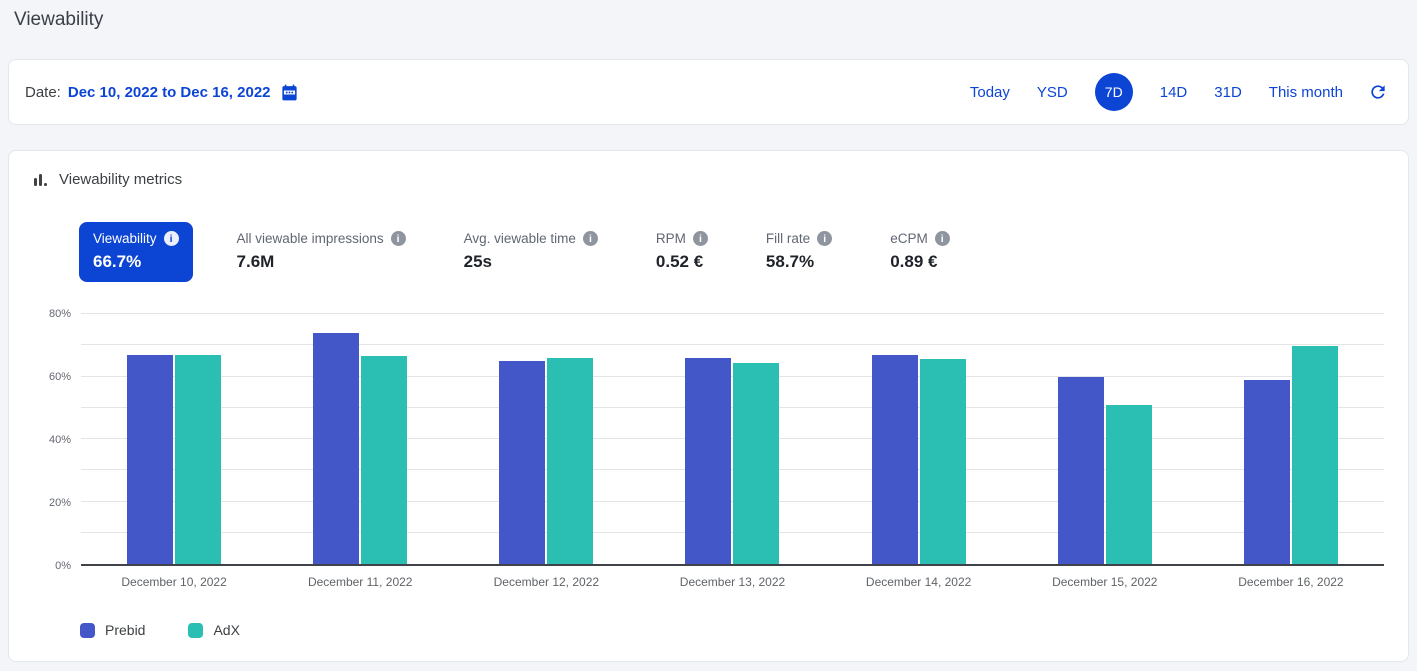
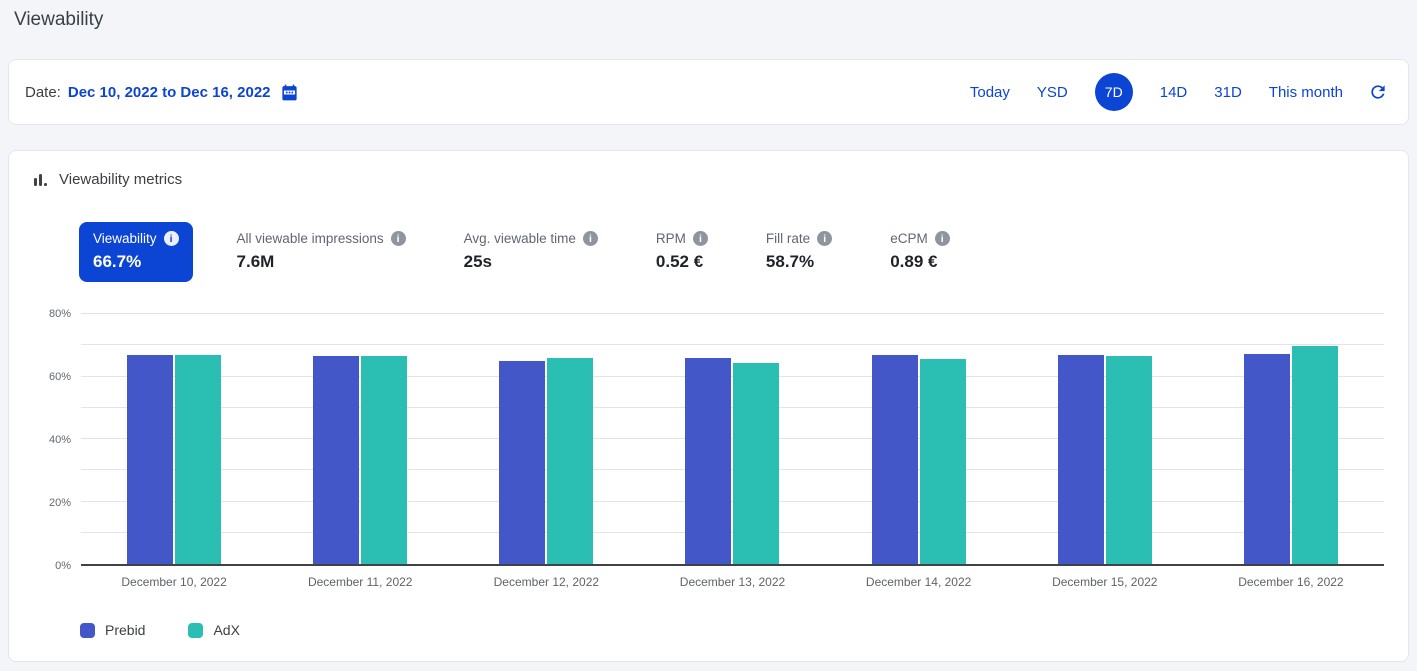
Prebid/December 11, 2022: 74% -> 66%
Prebid/December 15, 2022: 60% -> 67%
AdX/December 15, 2022: 51% -> 66%
Prebid/December 16, 2022: 59% -> 67%
